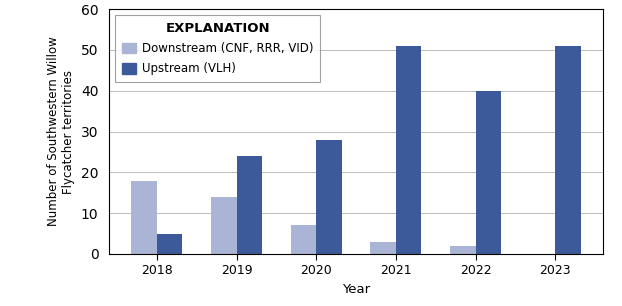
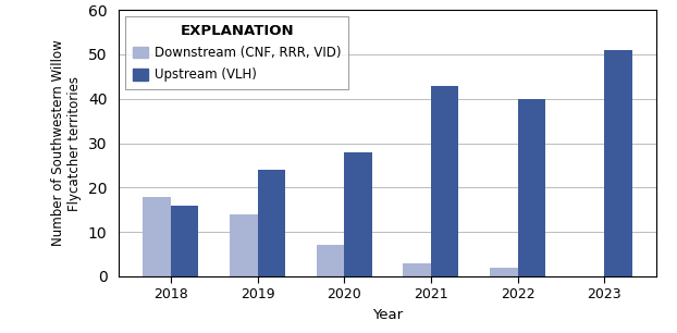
Upstream (VLH)/2018: 5 -> 16
Upstream (VLH)/2021: 51 -> 43
